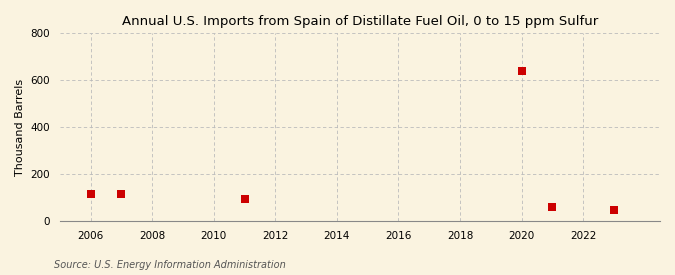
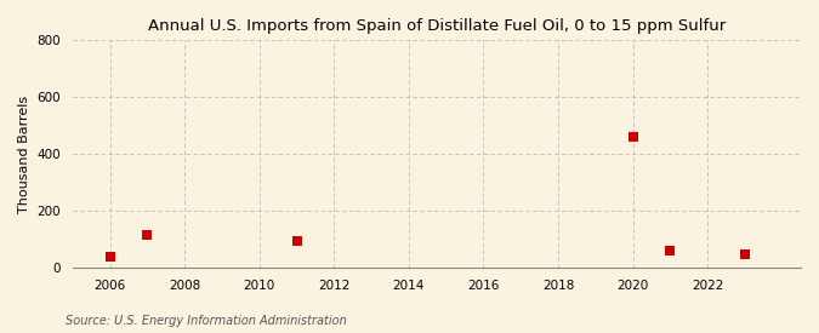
2006: 115 -> 40
2020: 638 -> 460
